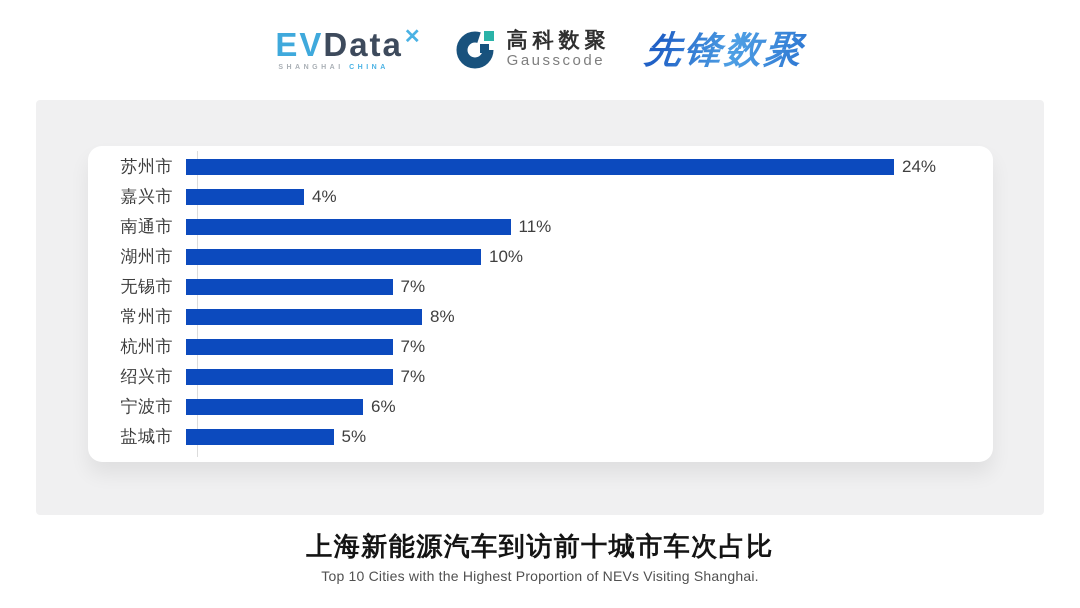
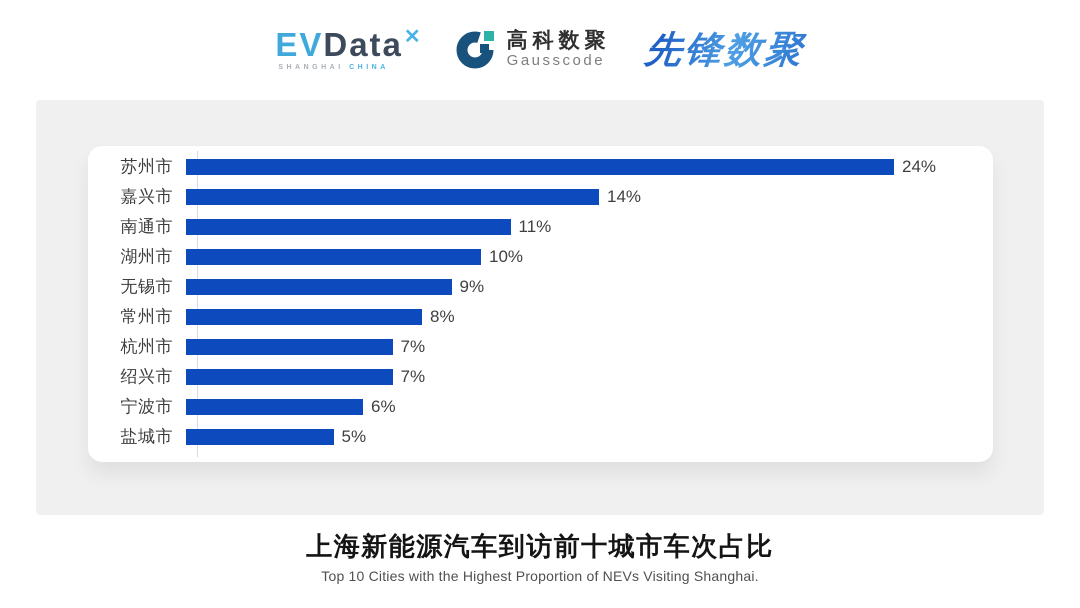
嘉兴市: 4% -> 14%
无锡市: 7% -> 9%
